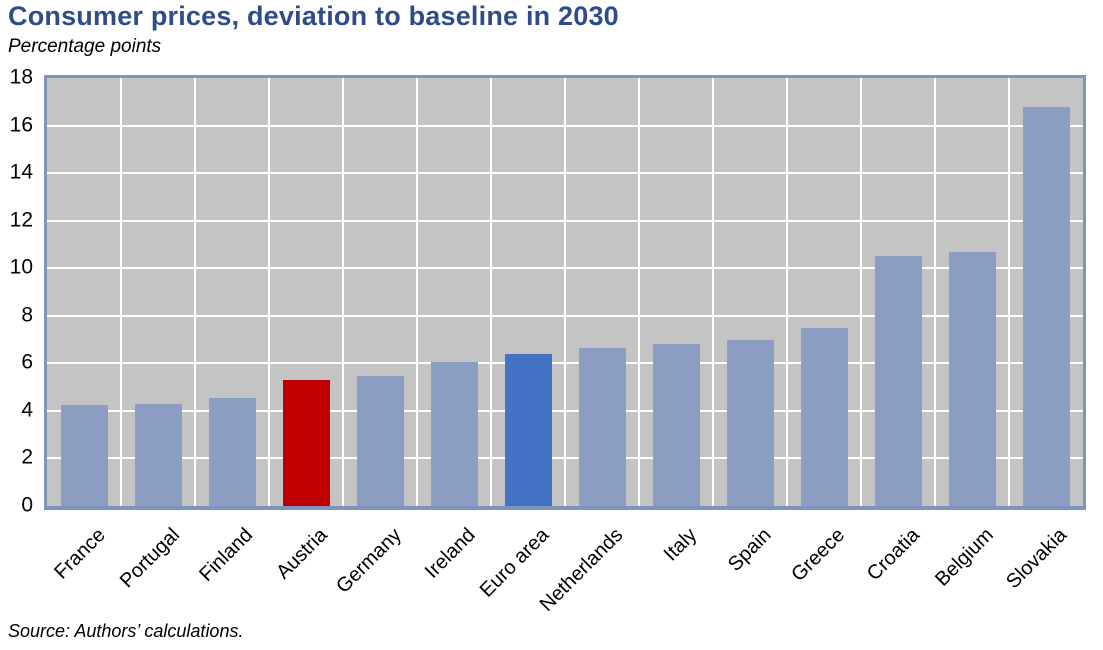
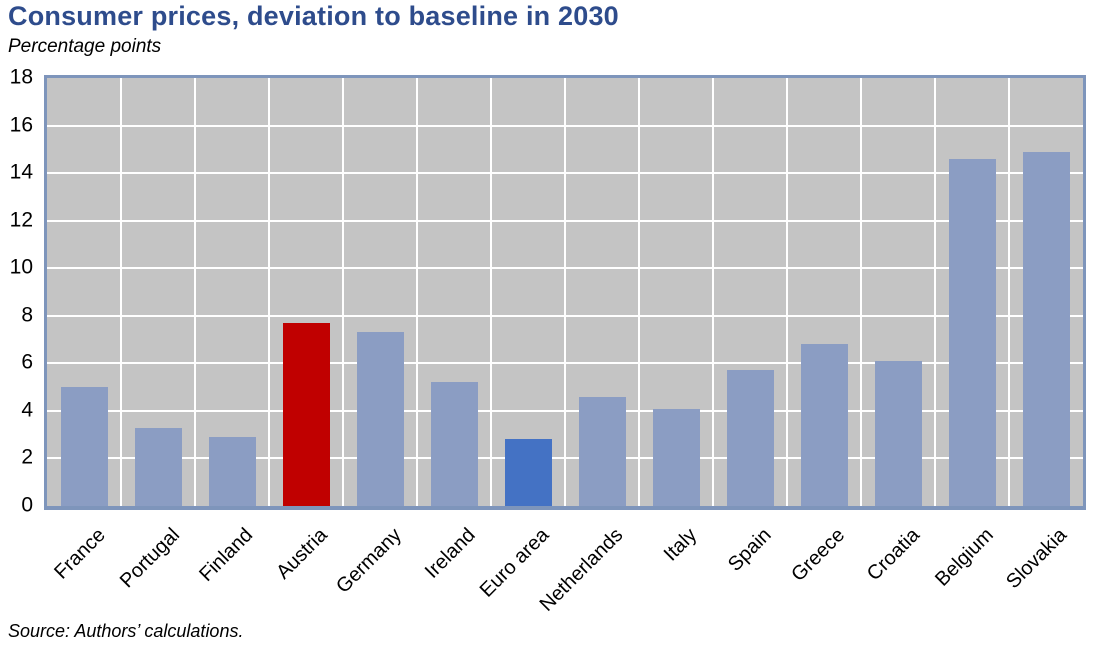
France: 4.2 -> 5.0
Portugal: 4.3 -> 3.3
Finland: 4.5 -> 2.9
Austria: 5.3 -> 7.7
Germany: 5.5 -> 7.3
Ireland: 6.0 -> 5.2
Euro area: 6.4 -> 2.8
Netherlands: 6.7 -> 4.6
Italy: 6.8 -> 4.1
Spain: 7.0 -> 5.7
Greece: 7.5 -> 6.8
Croatia: 10.5 -> 6.1
Belgium: 10.7 -> 14.6
Slovakia: 16.8 -> 14.9
